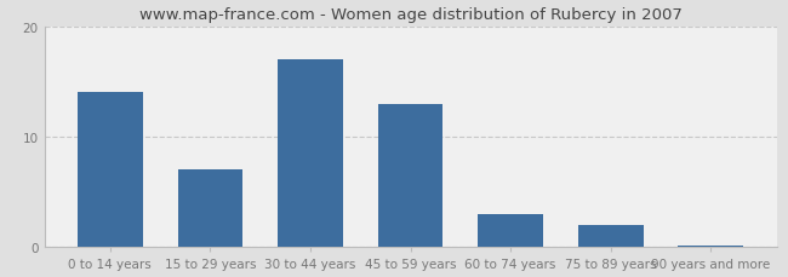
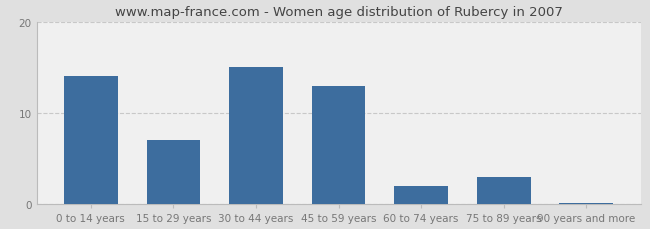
30 to 44 years: 17.0 -> 15.0
60 to 74 years: 3.0 -> 2.0
75 to 89 years: 2.0 -> 3.0
